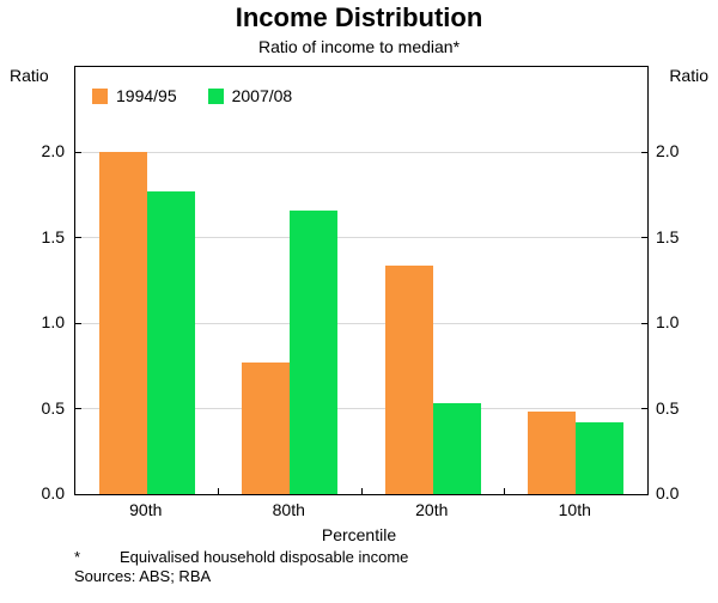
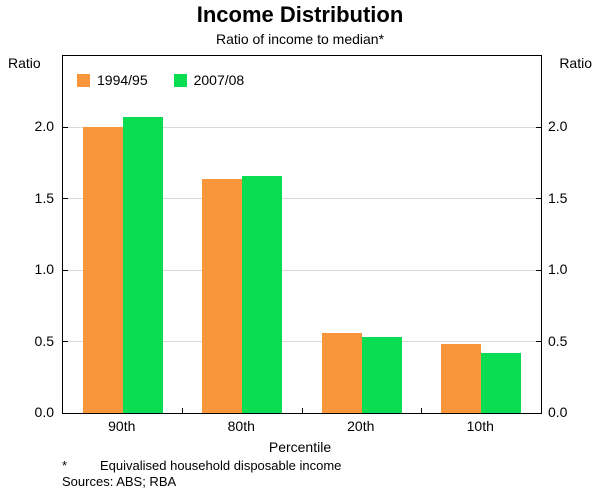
2007/08/90th: 1.77 -> 2.07
1994/95/80th: 0.77 -> 1.64
1994/95/20th: 1.34 -> 0.56
